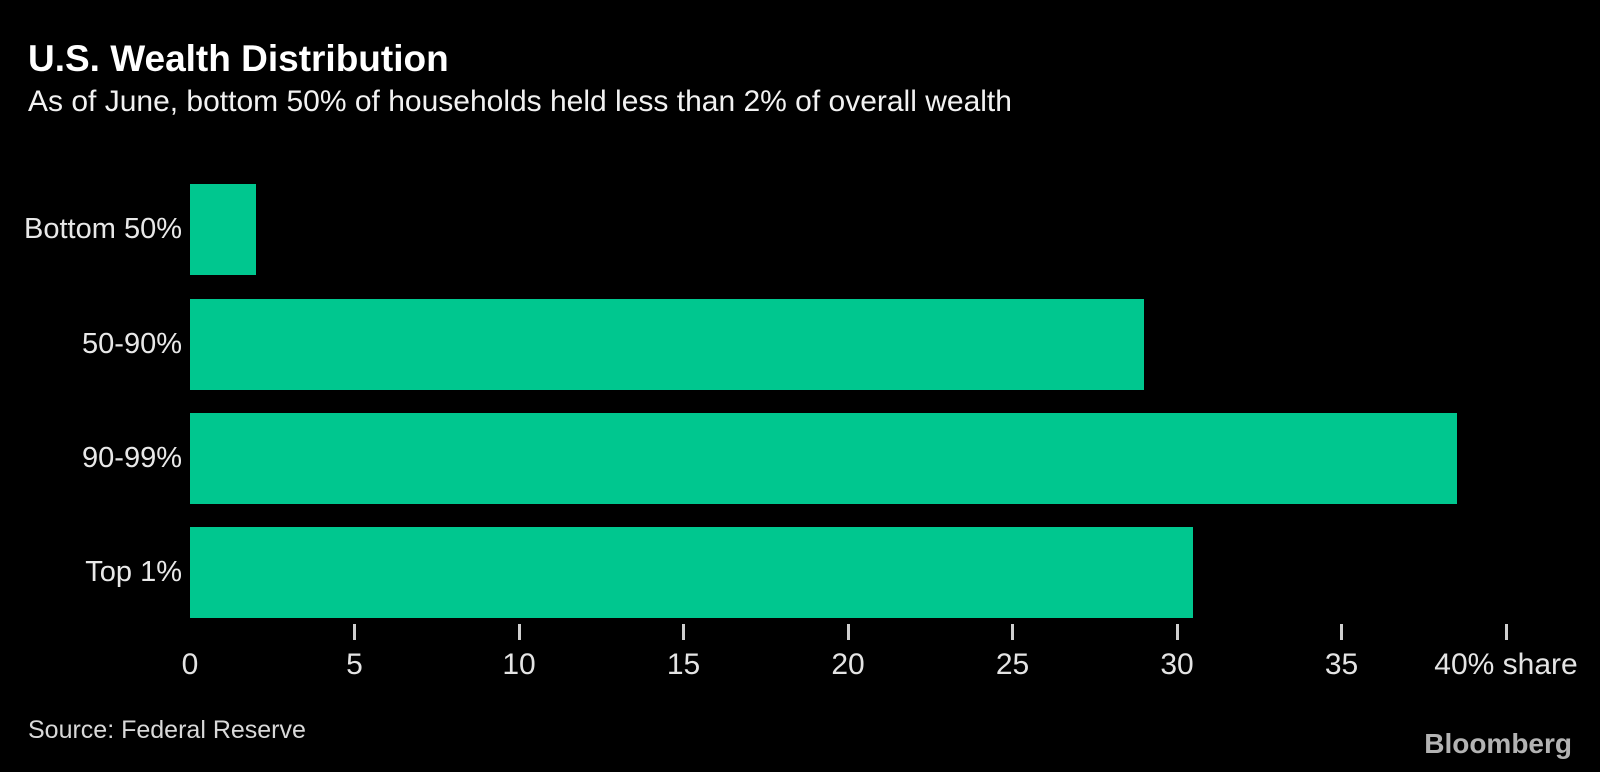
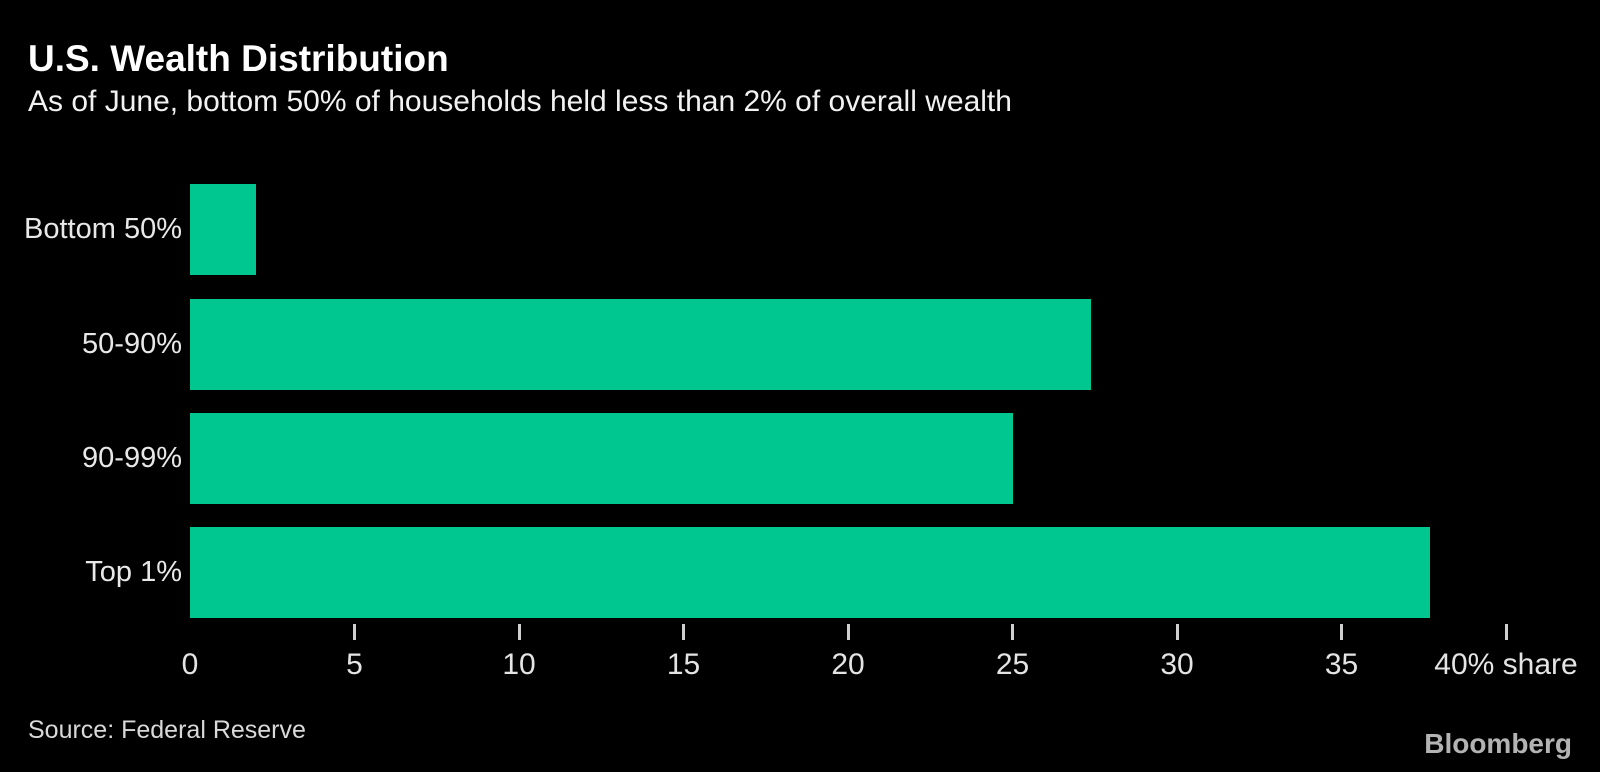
50-90%: 29.0 -> 27.4
90-99%: 38.5 -> 25.0
Top 1%: 30.5 -> 37.7
